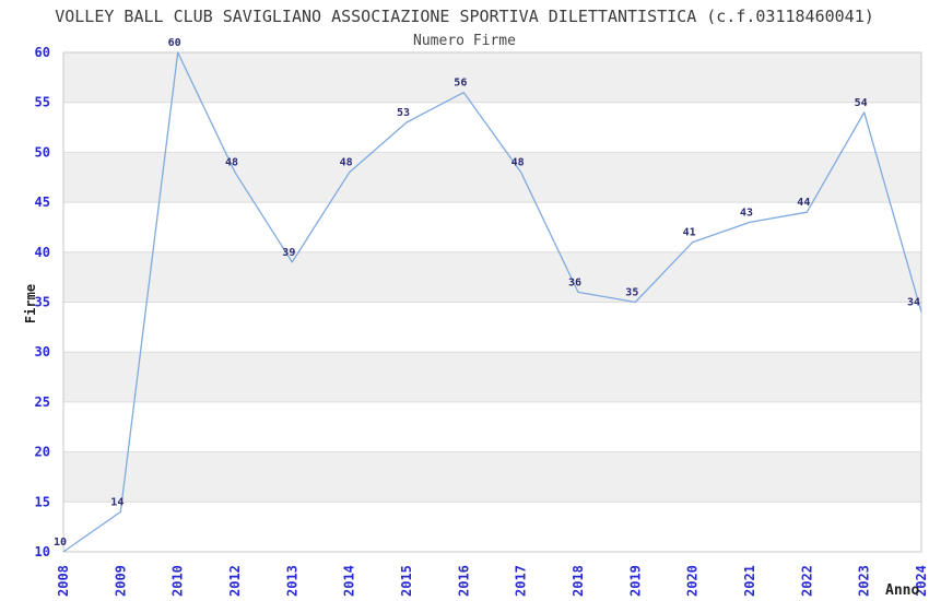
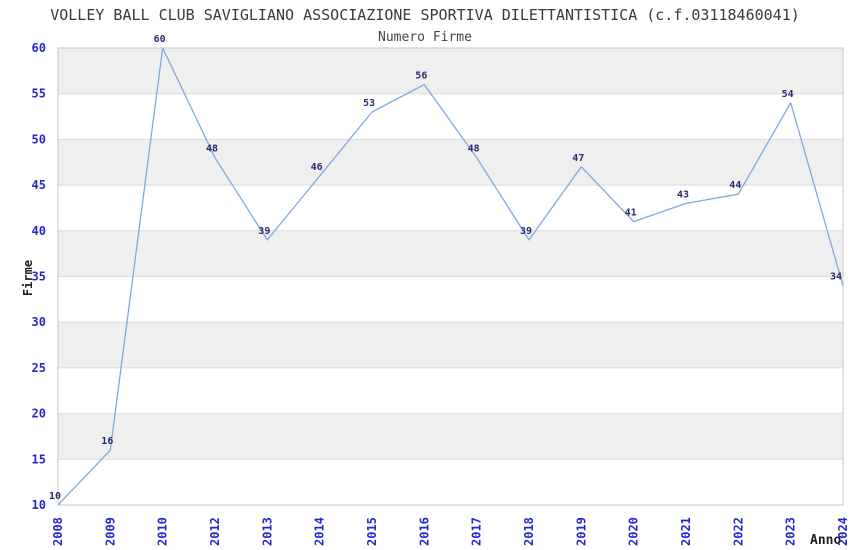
2009: 14 -> 16
2014: 48 -> 46
2018: 36 -> 39
2019: 35 -> 47
